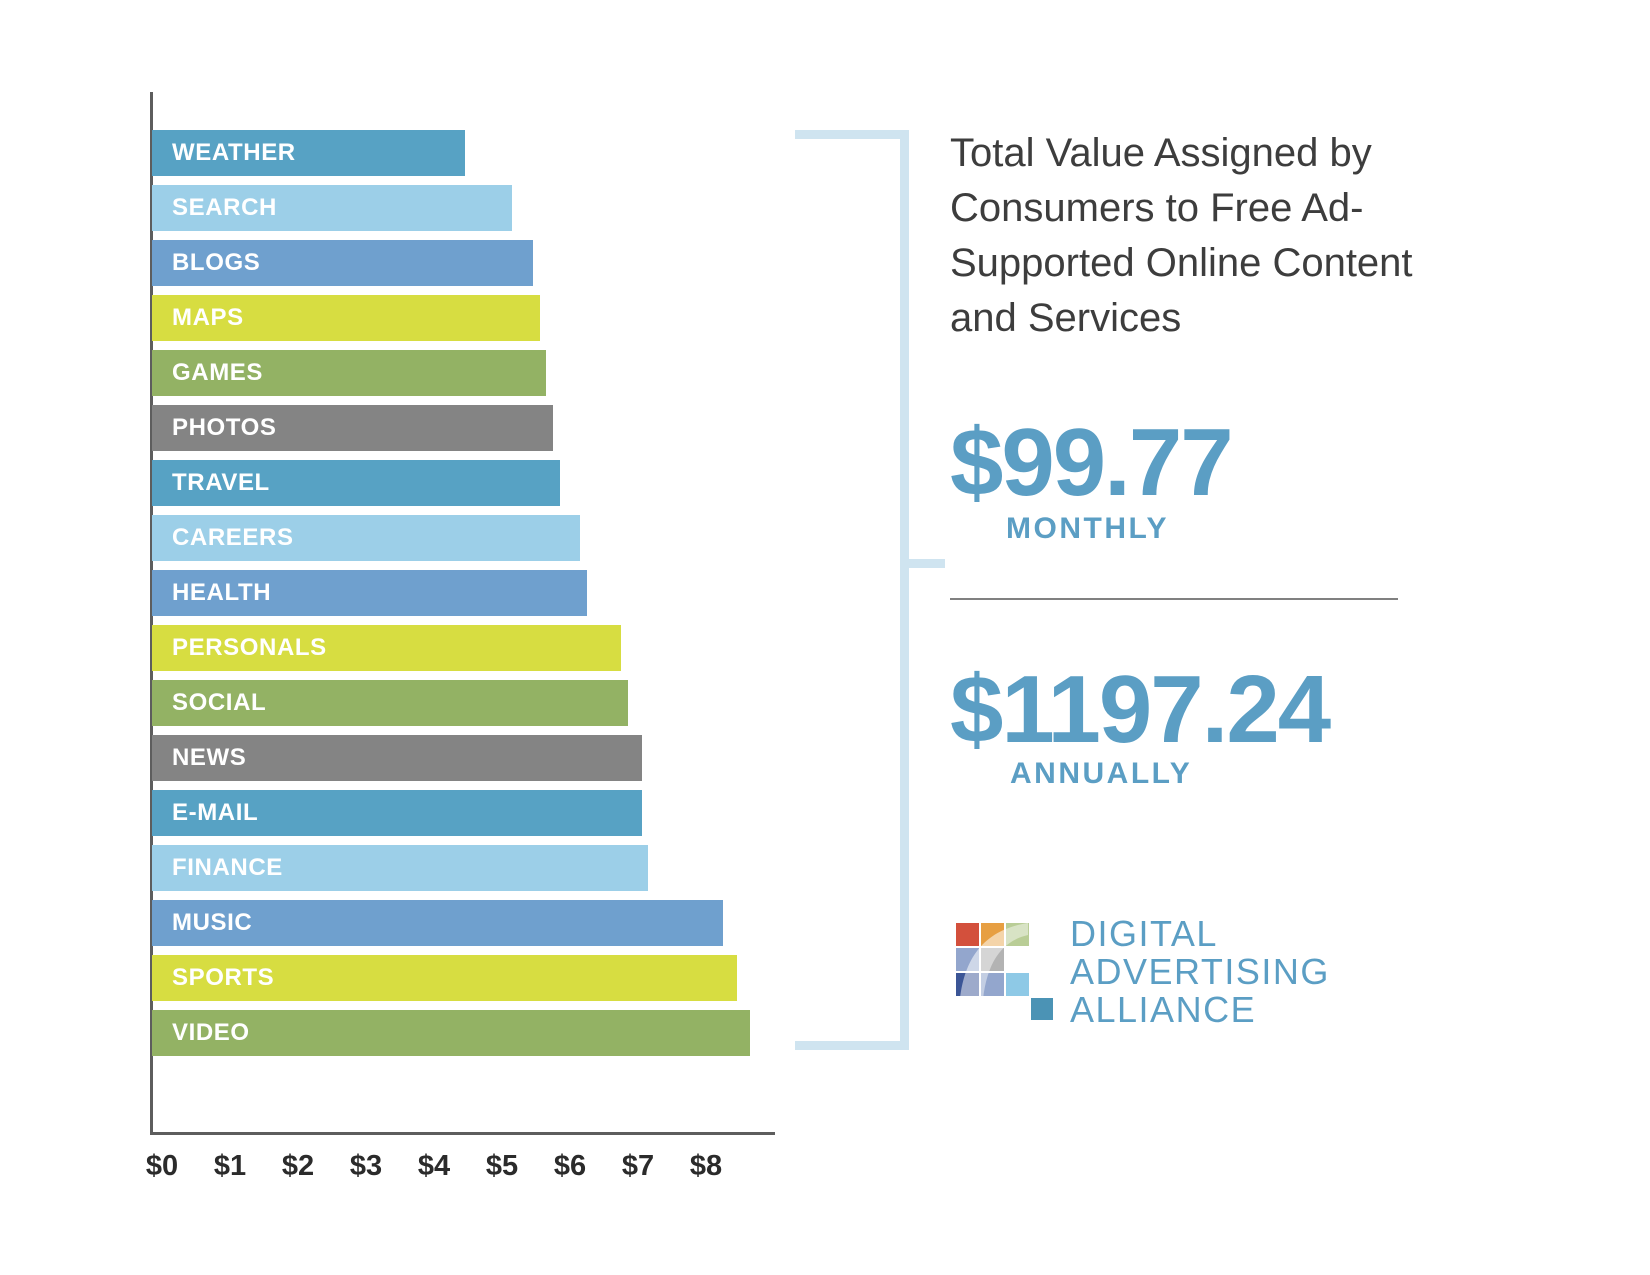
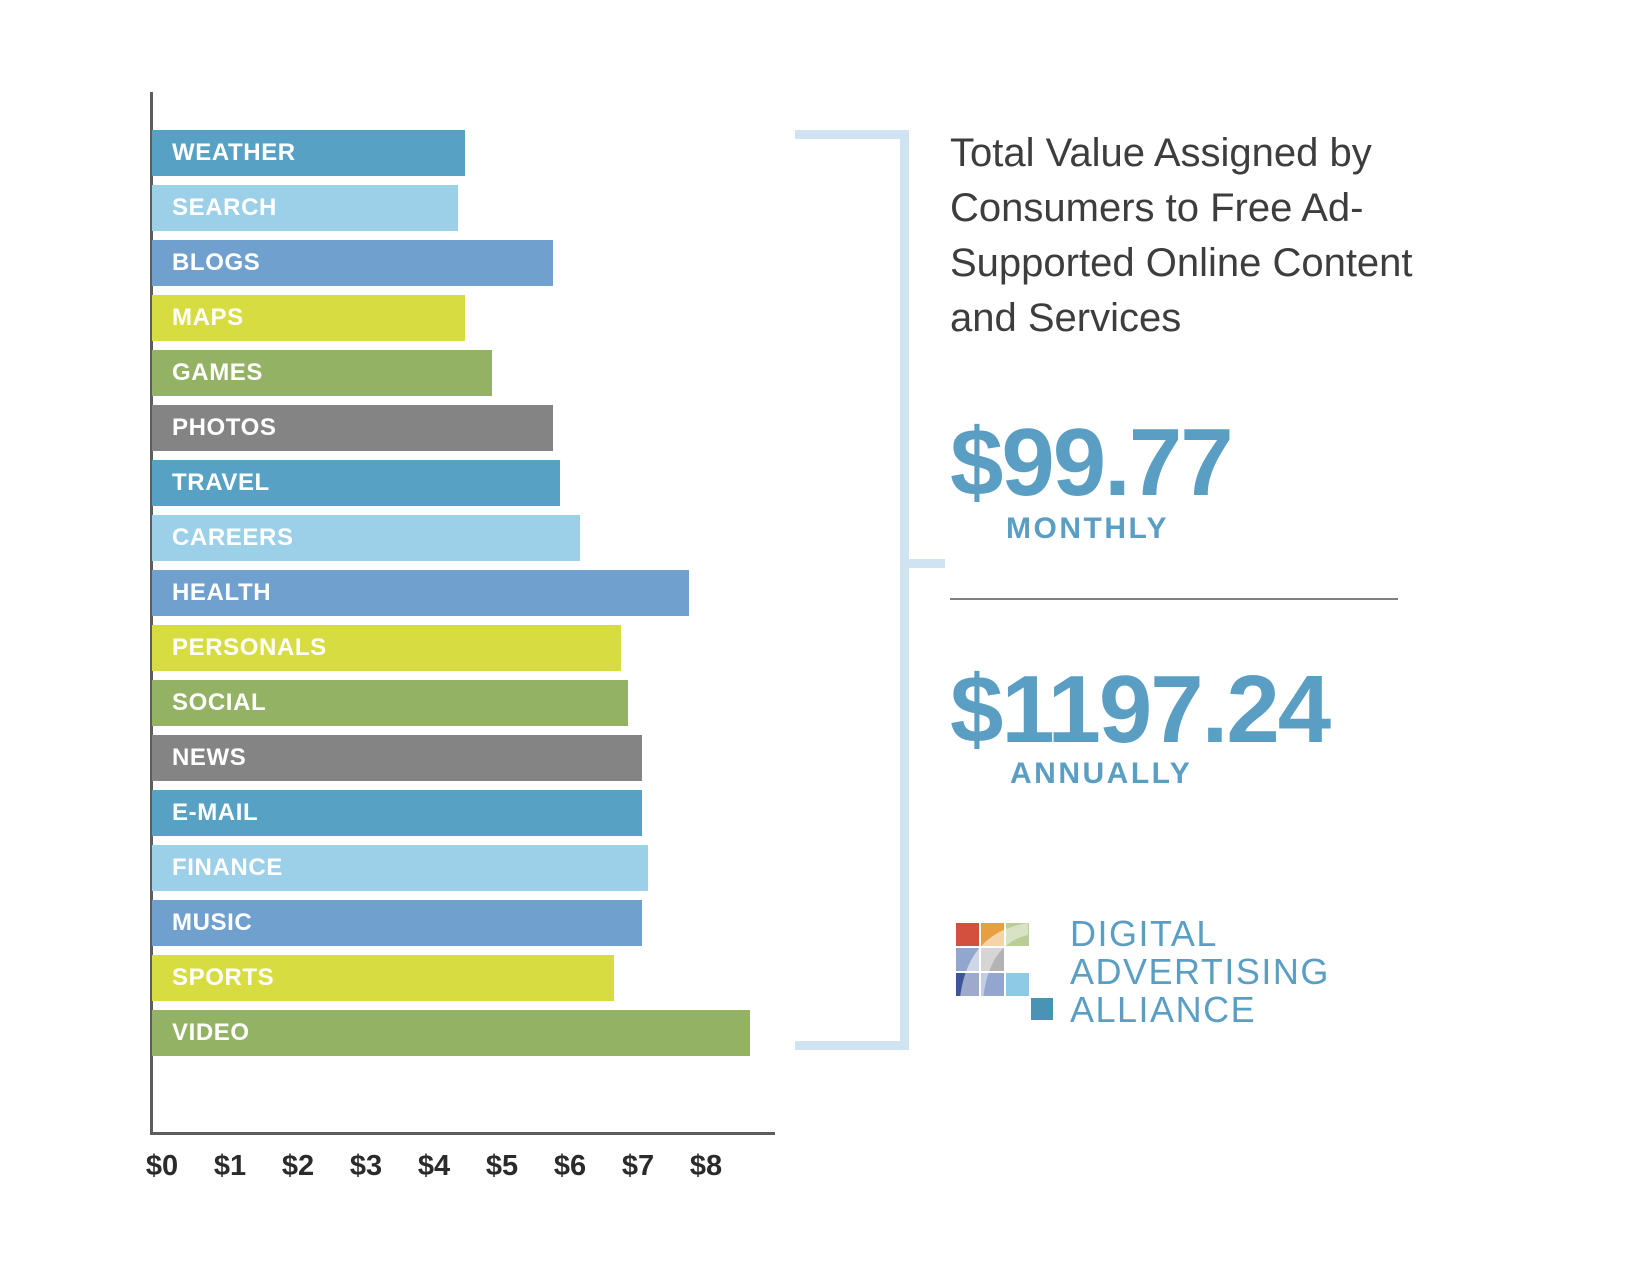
SEARCH: $5.3 -> $4.5
BLOGS: $5.6 -> $5.9
MAPS: $5.7 -> $4.6
GAMES: $5.8 -> $5.0
HEALTH: $6.4 -> $7.9
MUSIC: $8.4 -> $7.2
SPORTS: $8.6 -> $6.8
